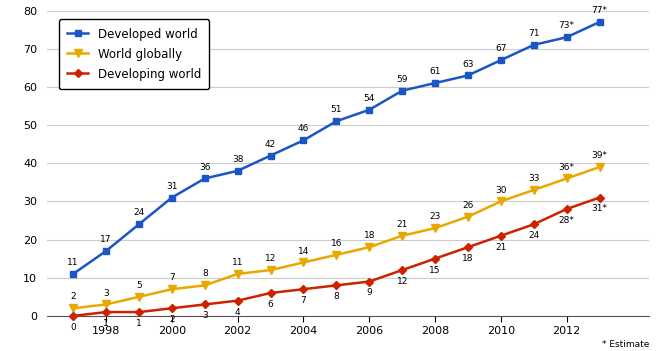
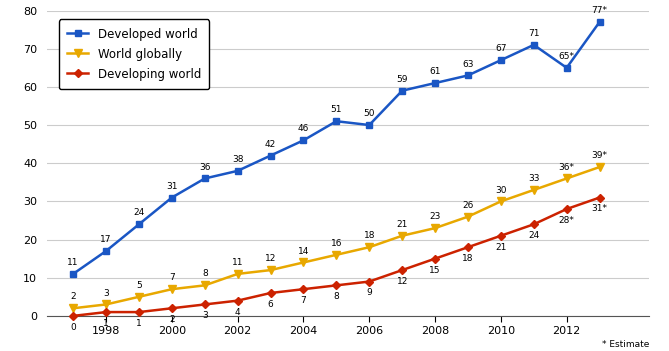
Developed world/2006: 54 -> 50
Developed world/2012: 73* -> 65*
